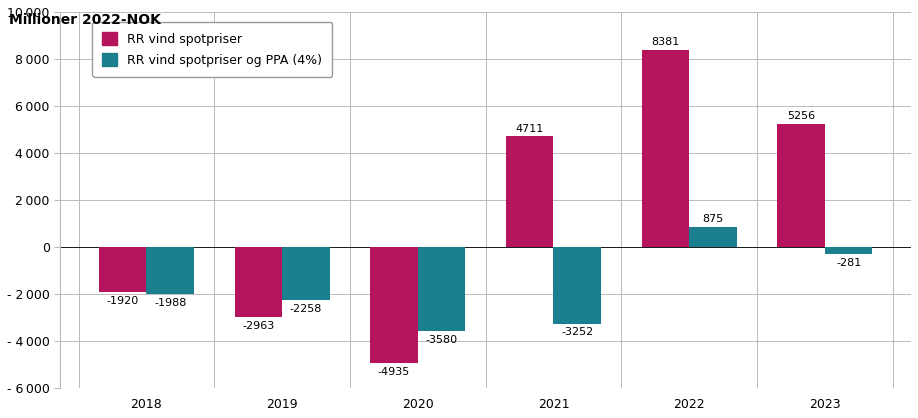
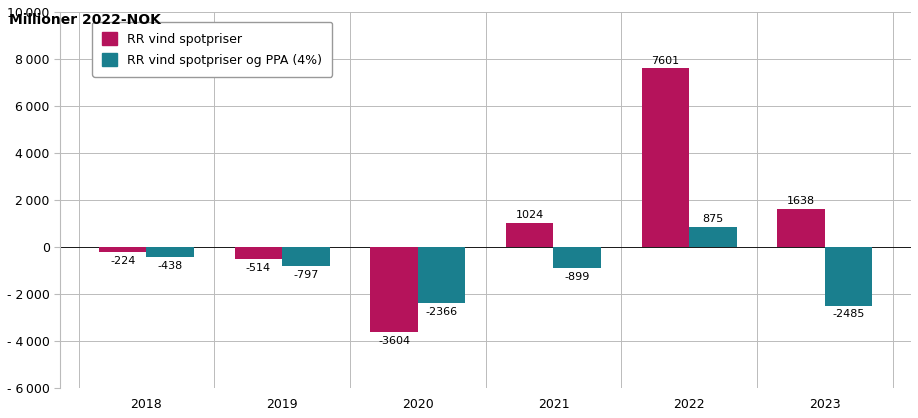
RR vind spotpriser/2018: -1920 -> -224
RR vind spotpriser og PPA (4%)/2018: -1988 -> -438
RR vind spotpriser/2019: -2963 -> -514
RR vind spotpriser og PPA (4%)/2019: -2258 -> -797
RR vind spotpriser/2020: -4935 -> -3604
RR vind spotpriser og PPA (4%)/2020: -3580 -> -2366
RR vind spotpriser/2021: 4711 -> 1024
RR vind spotpriser og PPA (4%)/2021: -3252 -> -899
RR vind spotpriser/2022: 8381 -> 7601
RR vind spotpriser/2023: 5256 -> 1638
RR vind spotpriser og PPA (4%)/2023: -281 -> -2485
